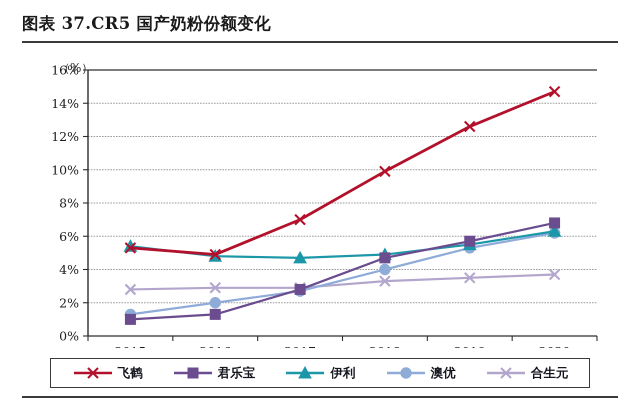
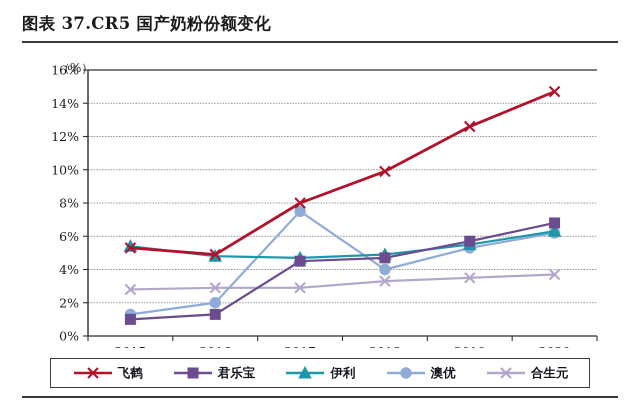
飞鹤/2017: 7.0% -> 8.0%
君乐宝/2017: 2.8% -> 4.5%
澳优/2017: 2.7% -> 7.5%
